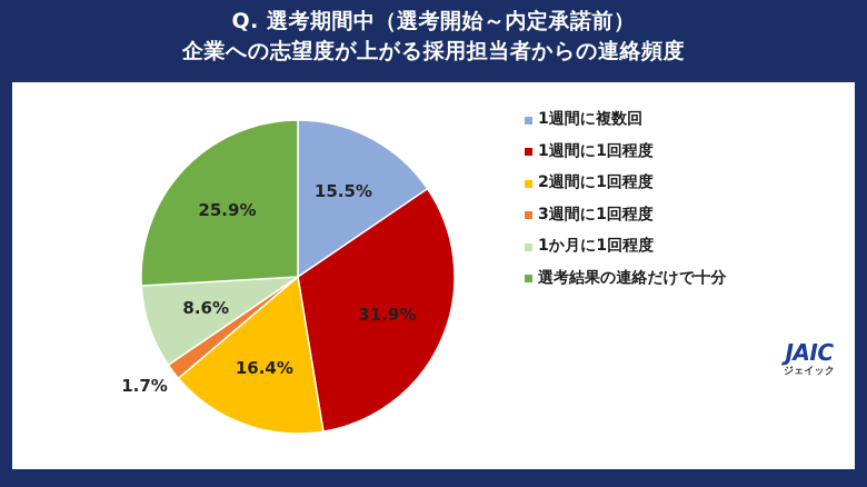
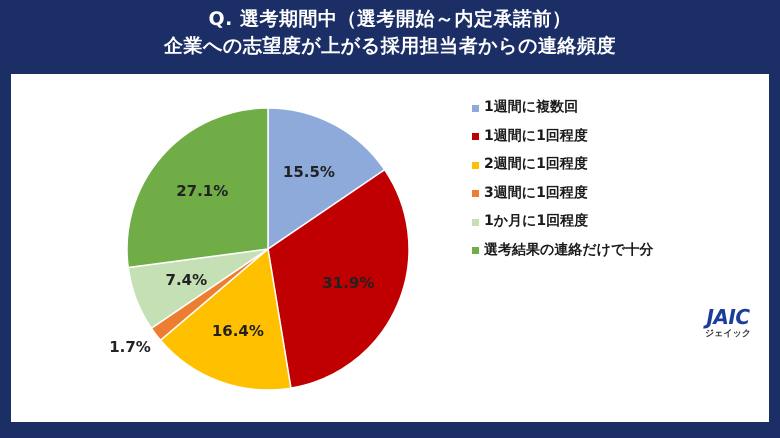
1か月に1回程度: 8.6% -> 7.4%
選考結果の連絡だけで十分: 25.9% -> 27.1%
